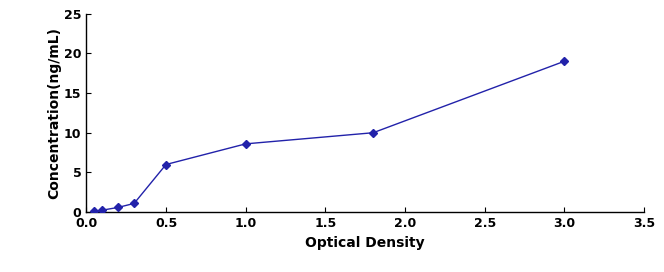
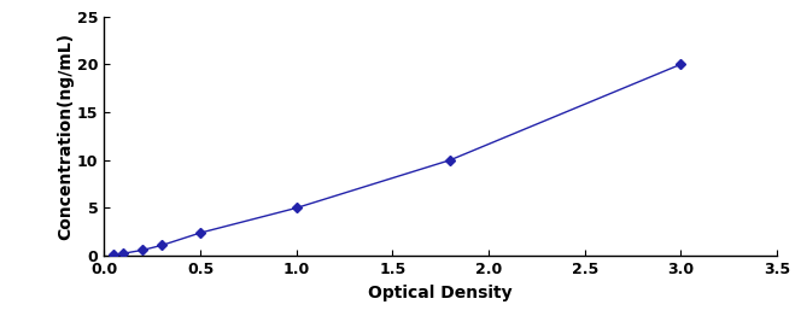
0.5: 6.0 -> 2.4
1.0: 8.6 -> 5.0
3.0: 19.0 -> 20.0
